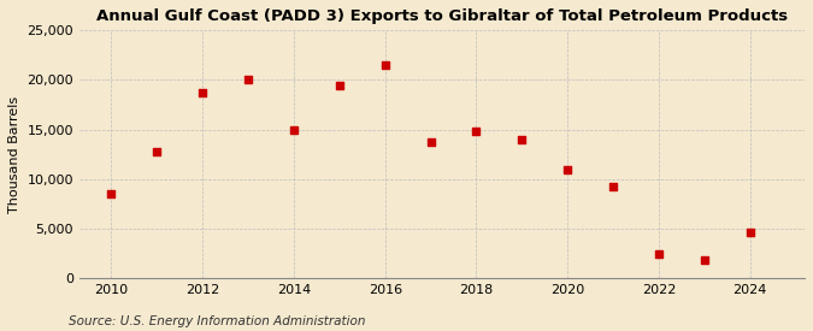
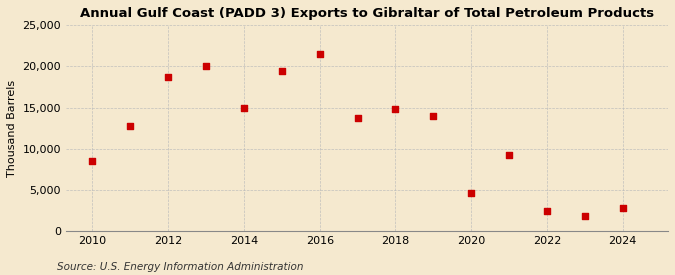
2020: 11,000 -> 4,600
2024: 4,600 -> 2,800
